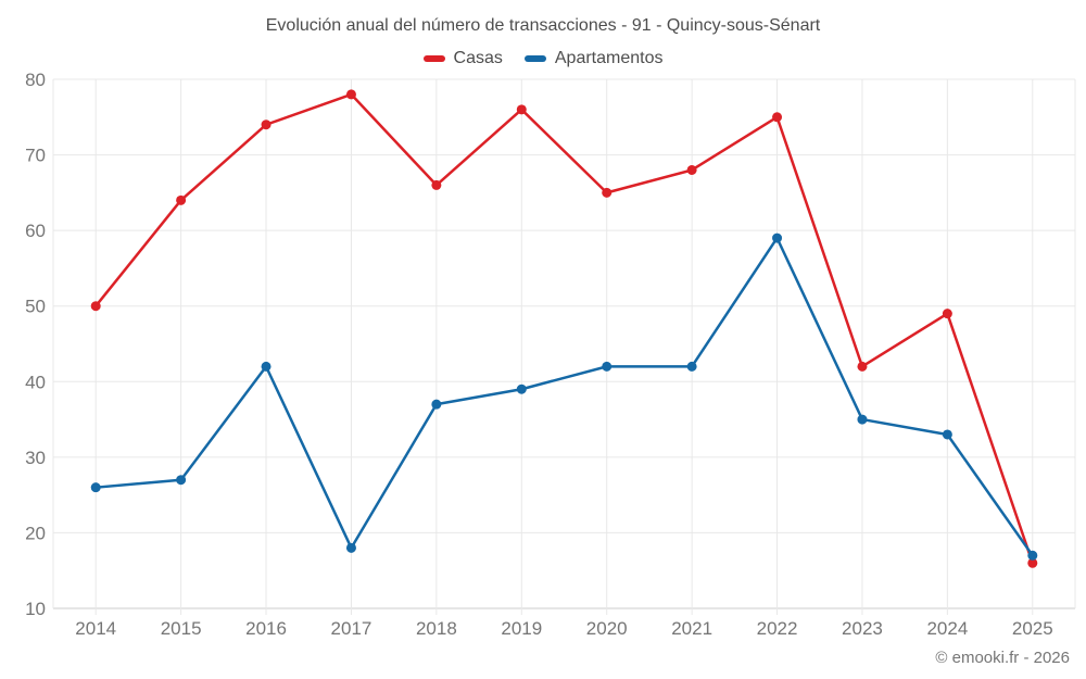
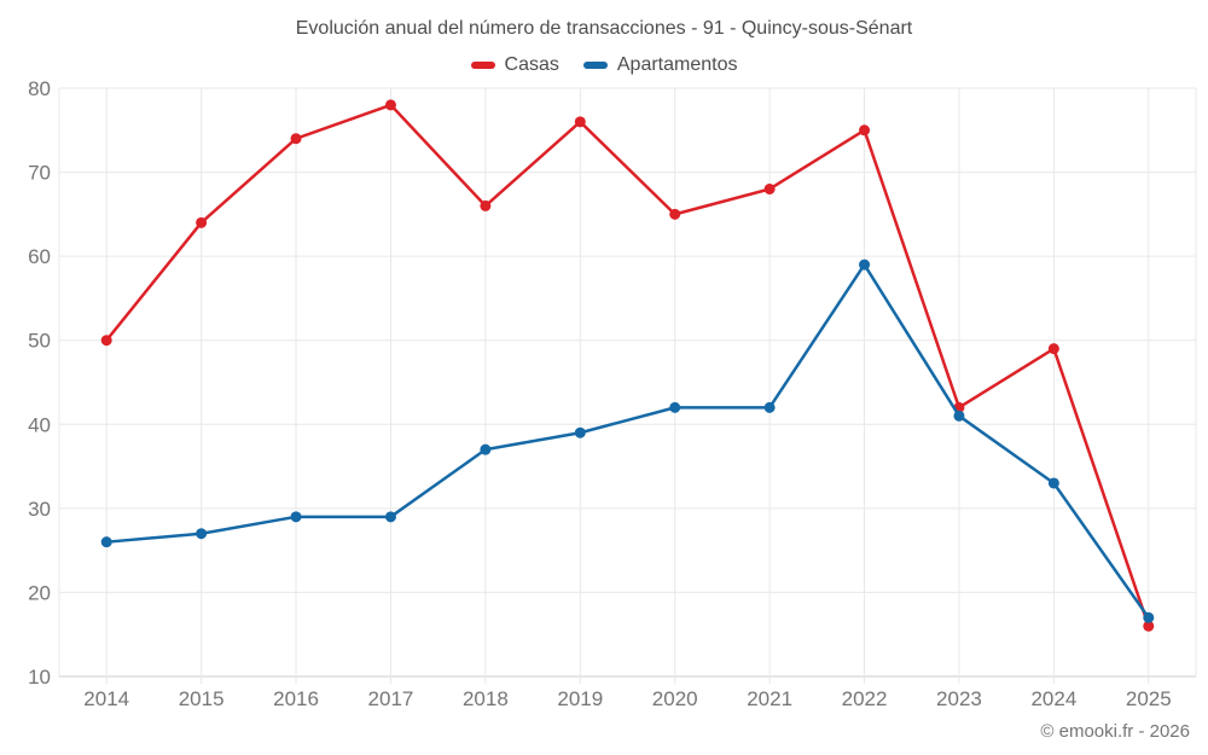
Apartamentos/2016: 42 -> 29
Apartamentos/2017: 18 -> 29
Apartamentos/2023: 35 -> 41
